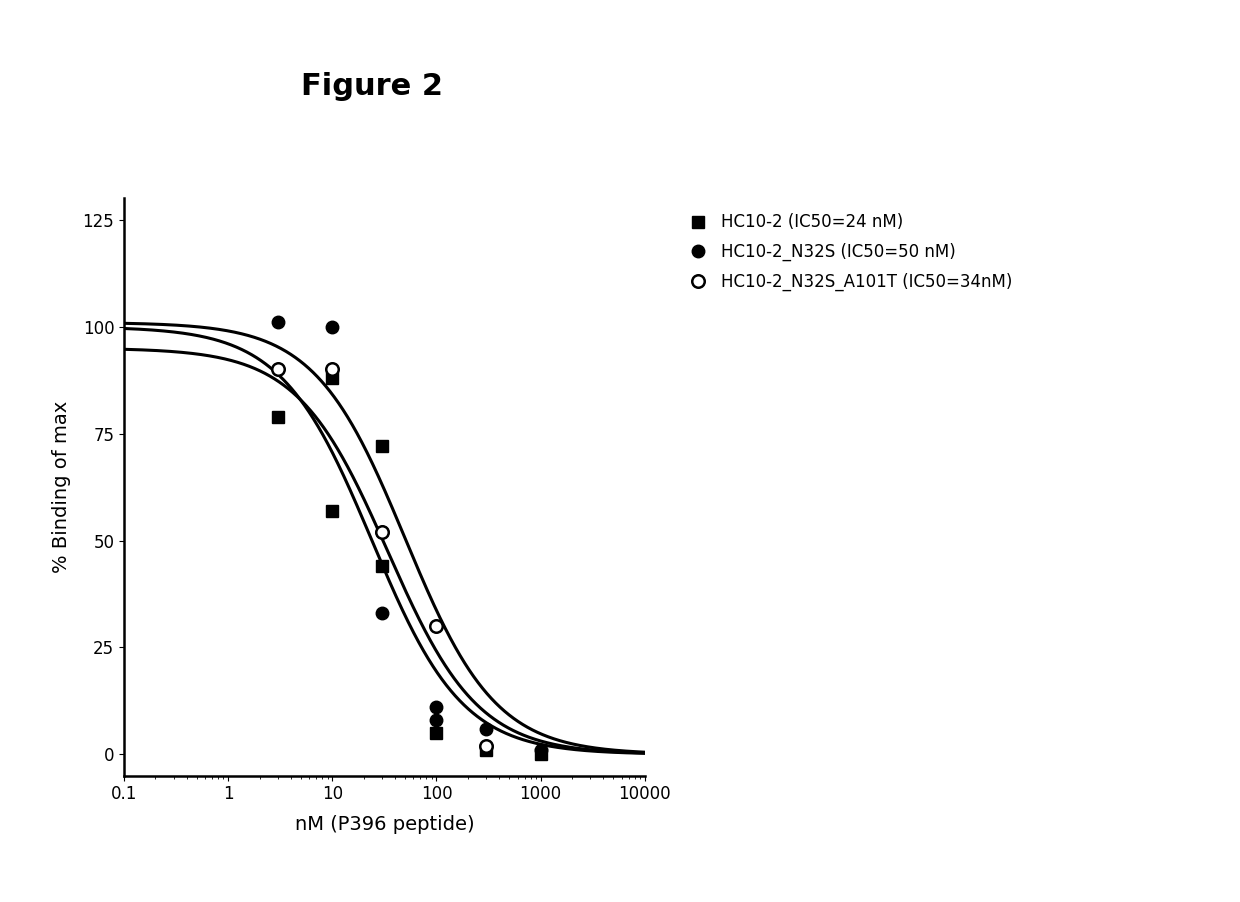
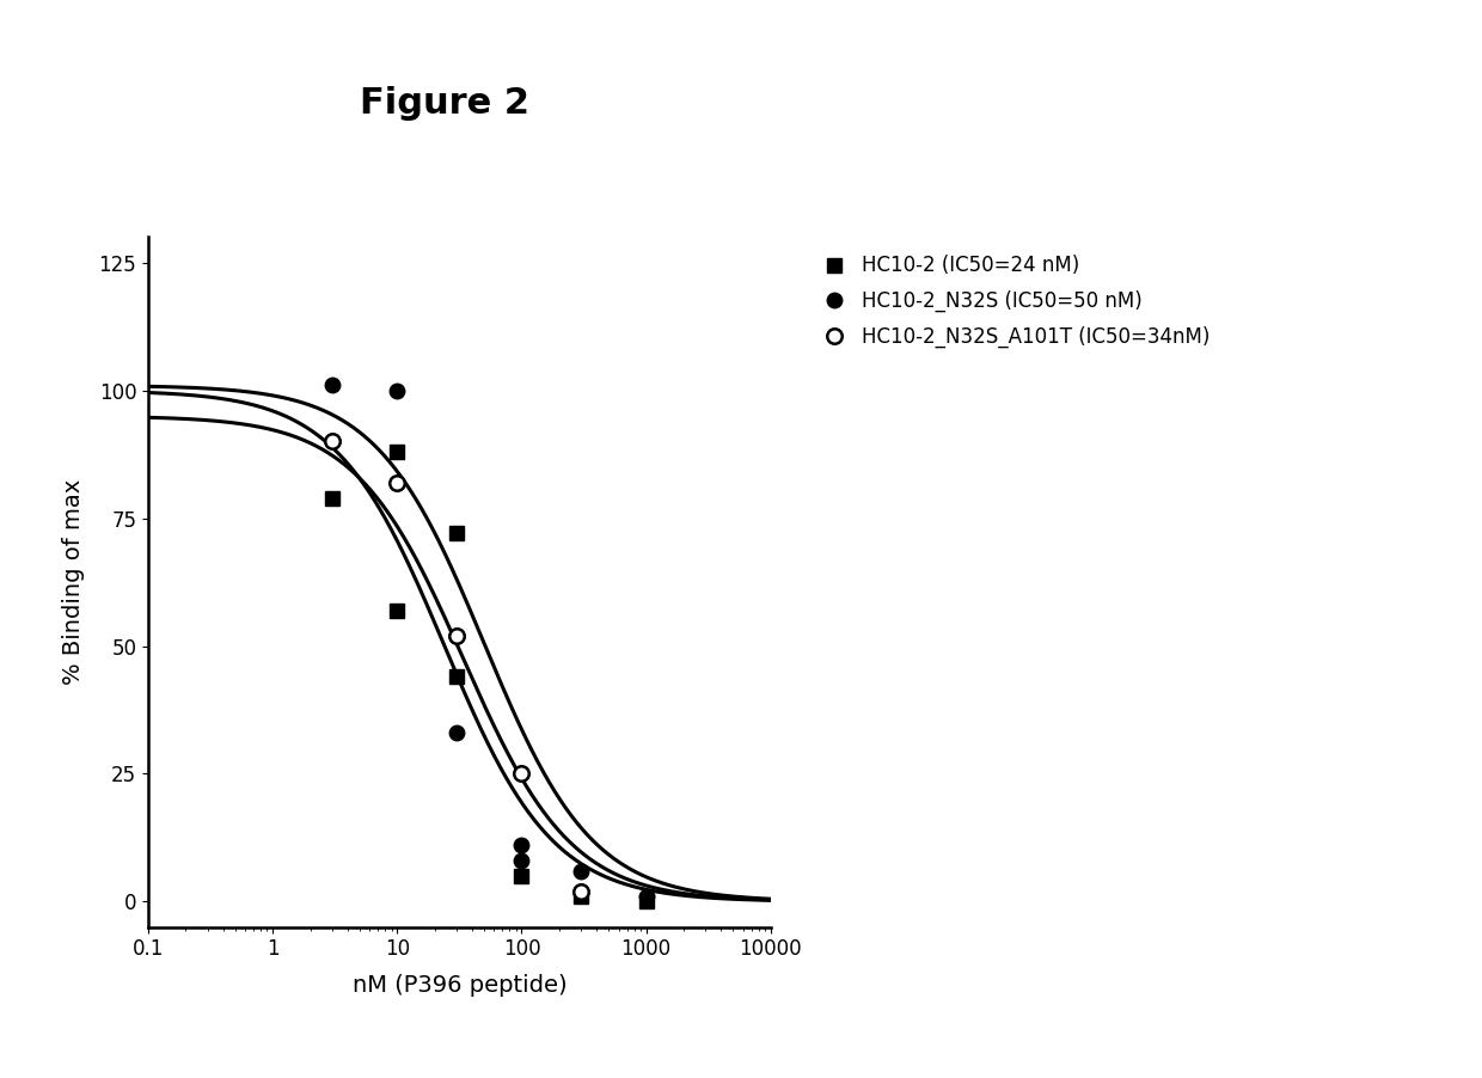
HC10-2_N32S_A101T (IC50=34nM)/10: 90 -> 82
HC10-2_N32S_A101T (IC50=34nM)/100: 30 -> 25
